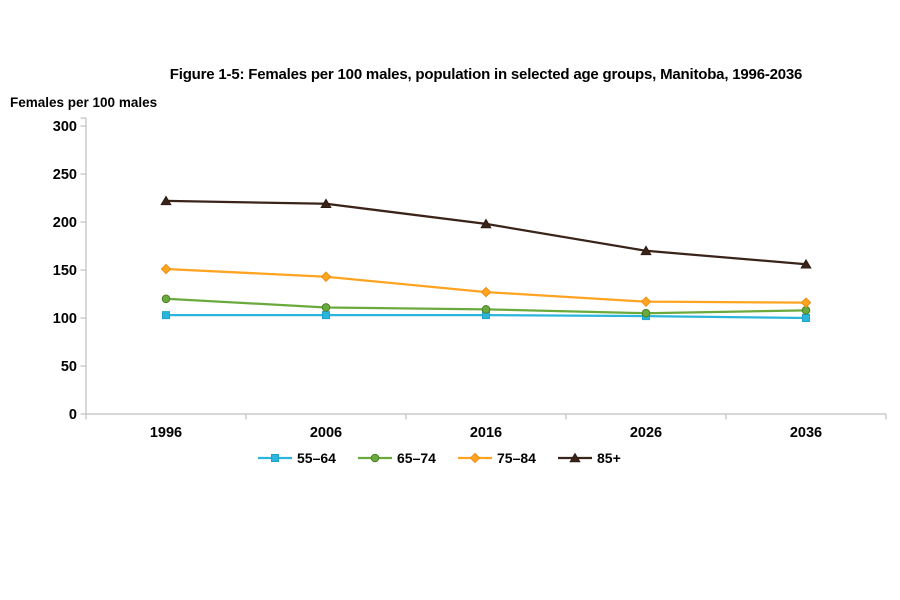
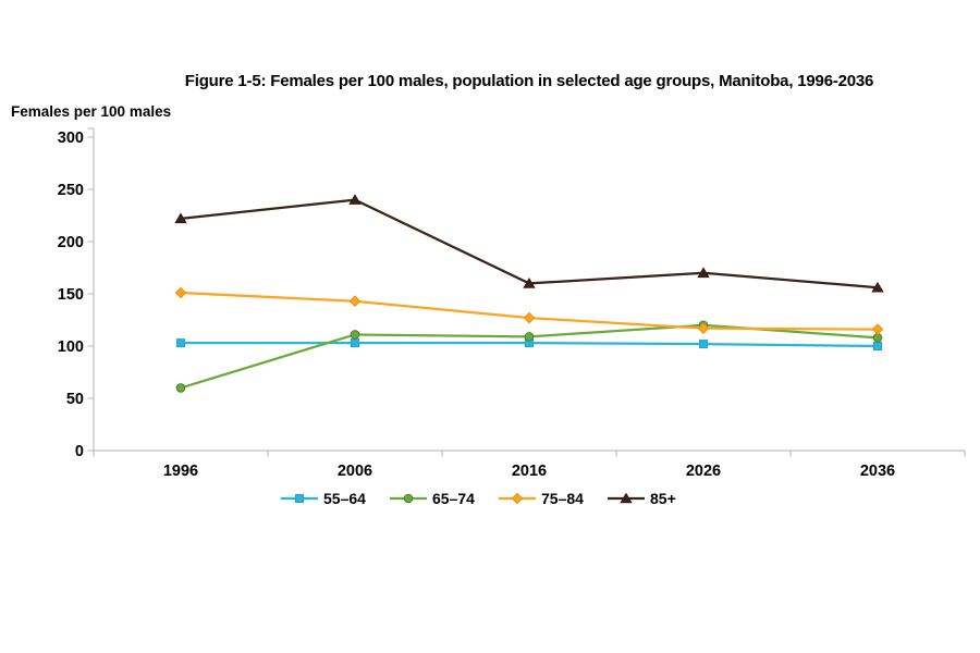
65–74/1996: 120 -> 60
85+/2006: 220 -> 240
85+/2016: 200 -> 160
65–74/2026: 100 -> 120
